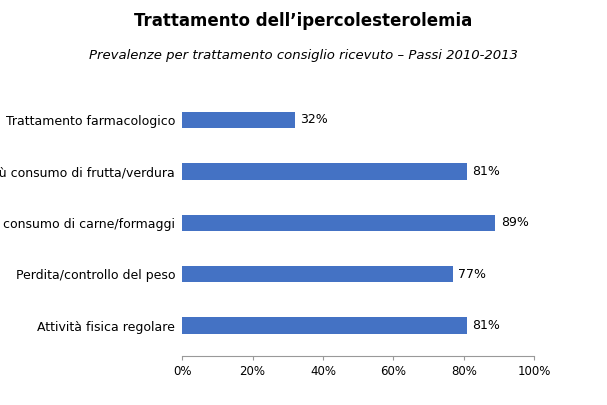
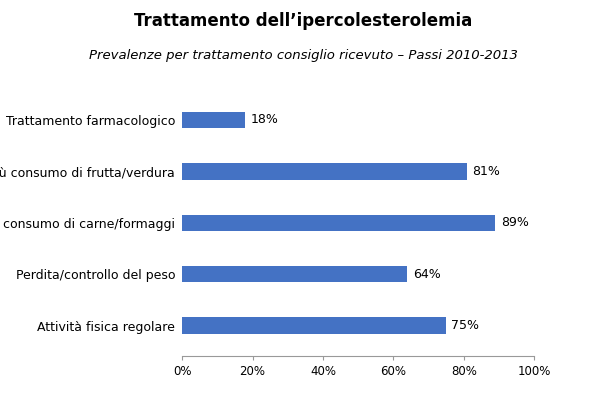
Trattamento farmacologico: 32% -> 18%
Perdita/controllo del peso: 77% -> 64%
Attività fisica regolare: 81% -> 75%
